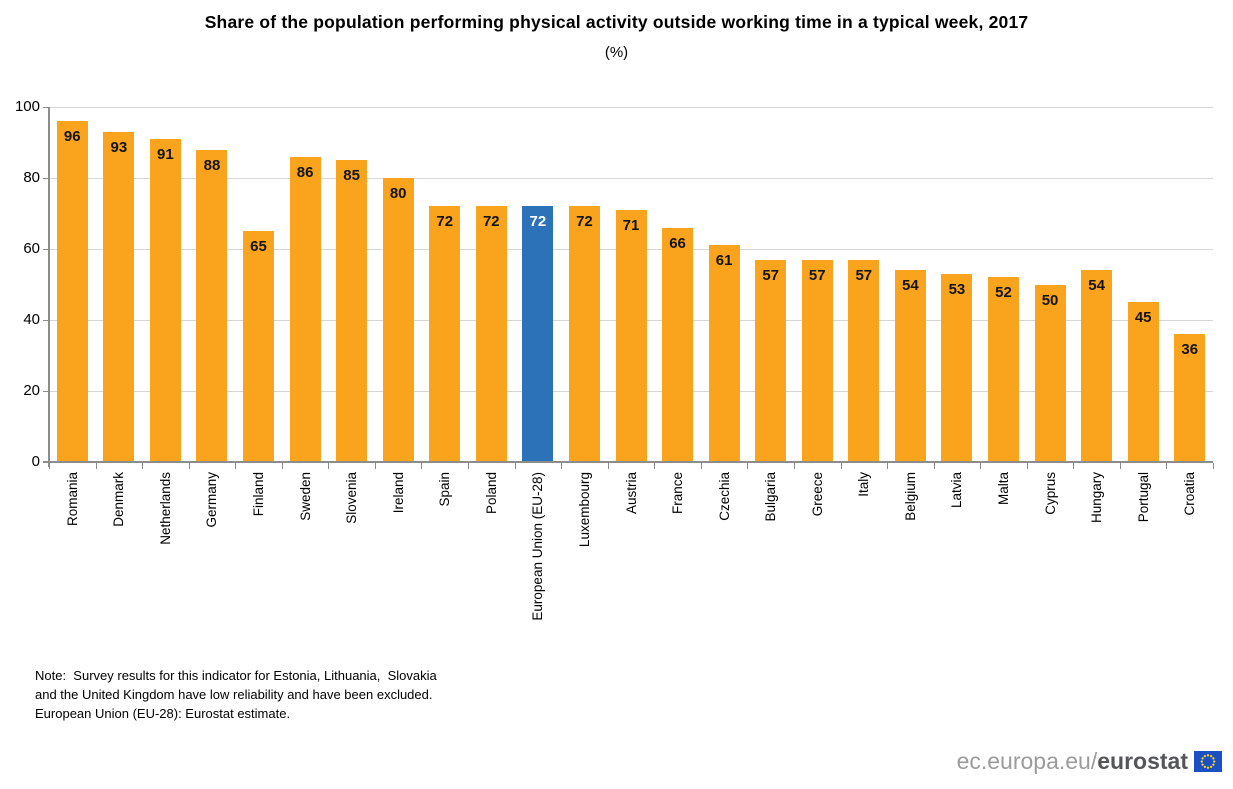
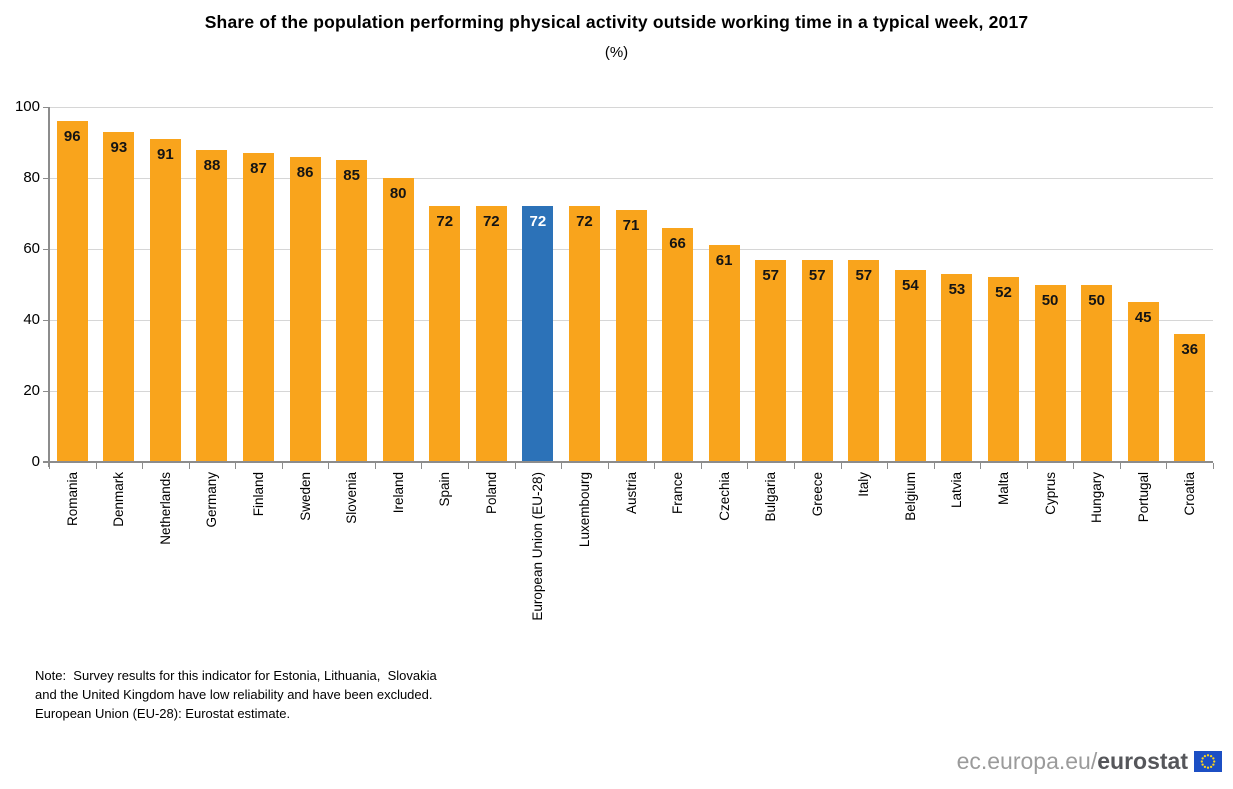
Finland: 65 -> 87
Hungary: 54 -> 50
